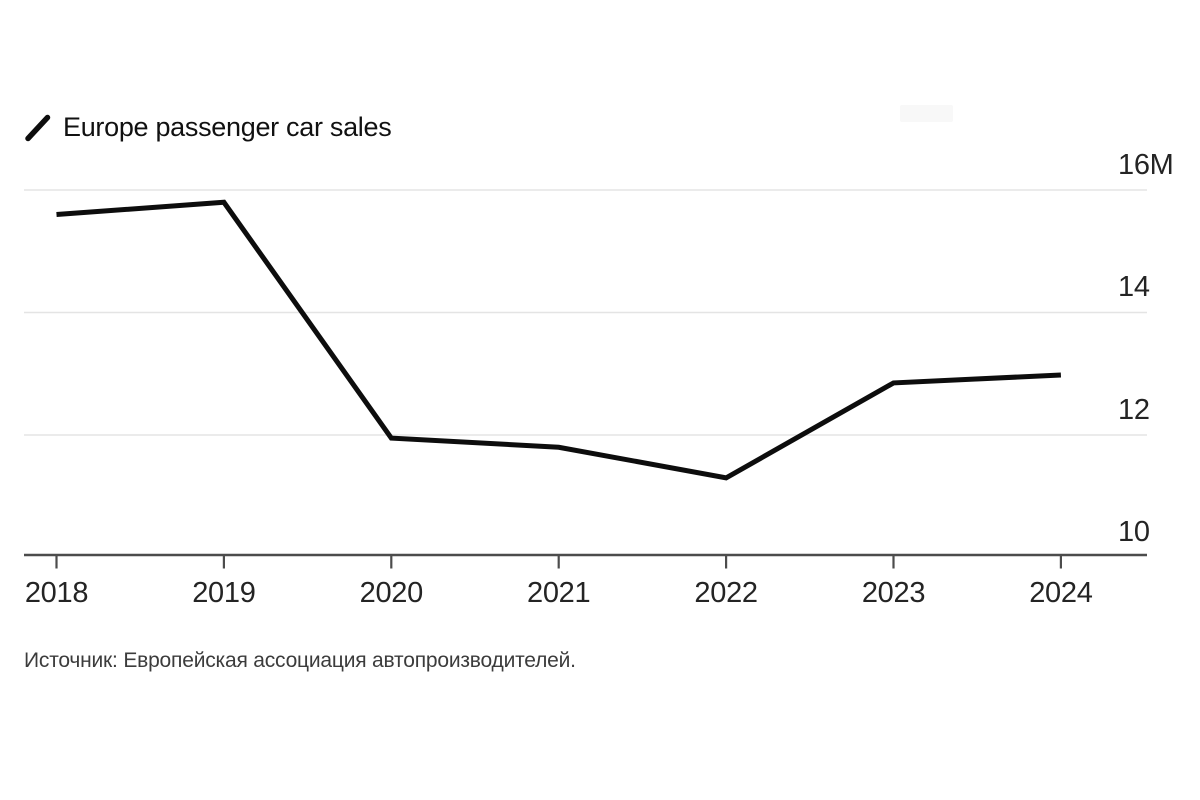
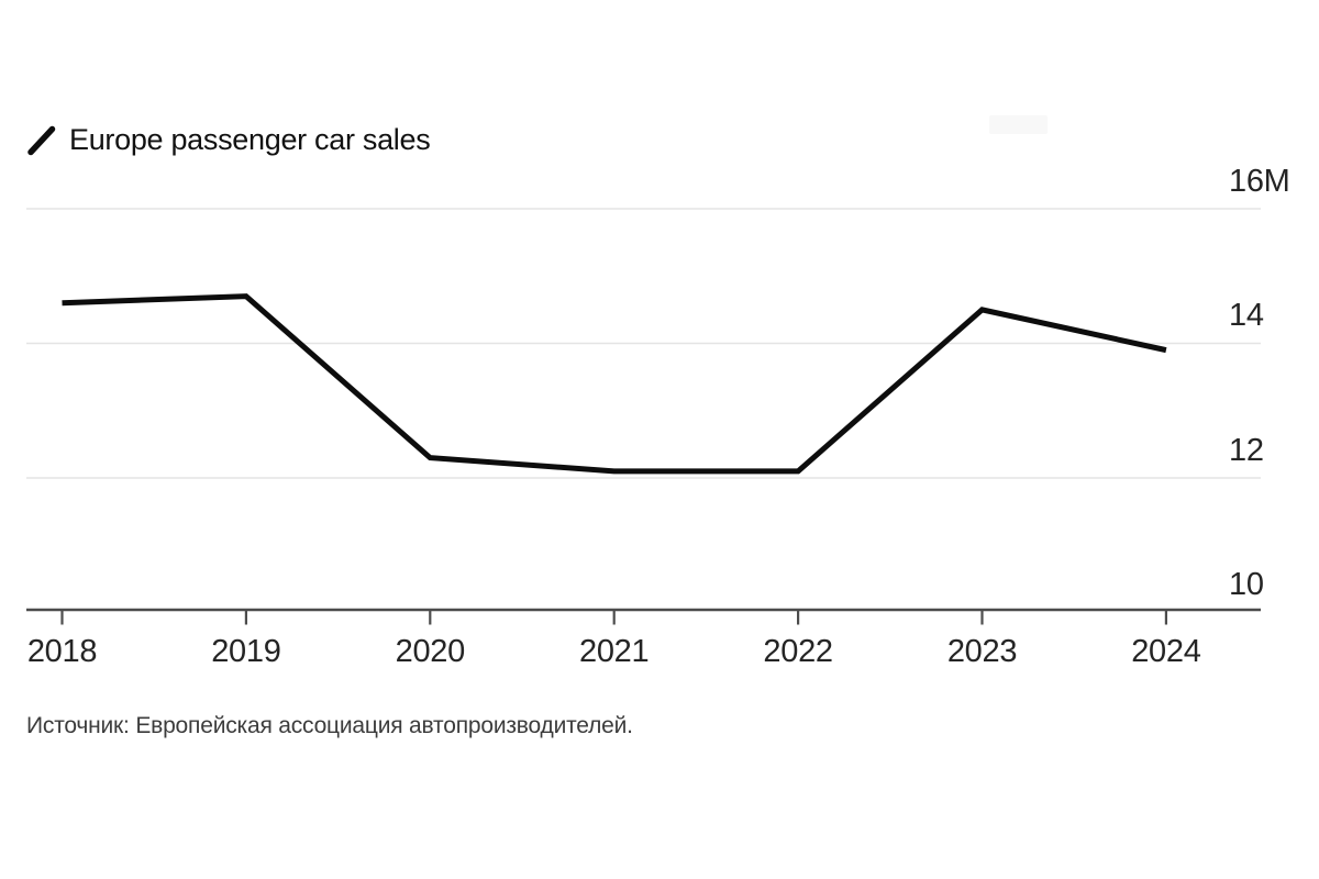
2018: 15.6M -> 14.6M
2019: 15.8M -> 14.7M
2020: 11.9M -> 12.3M
2021: 11.8M -> 12.1M
2022: 11.3M -> 12.1M
2023: 12.8M -> 14.5M
2024: 13.0M -> 13.9M
